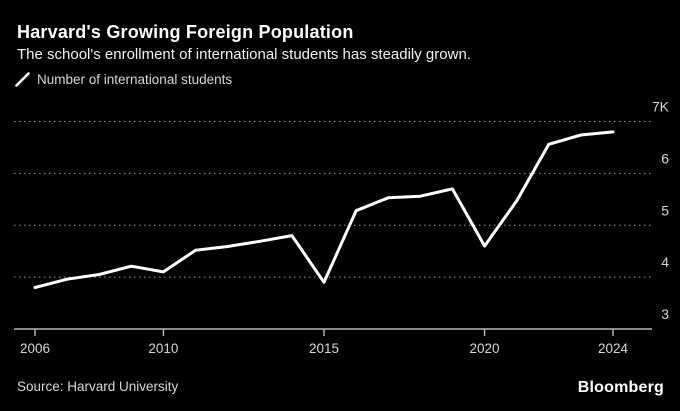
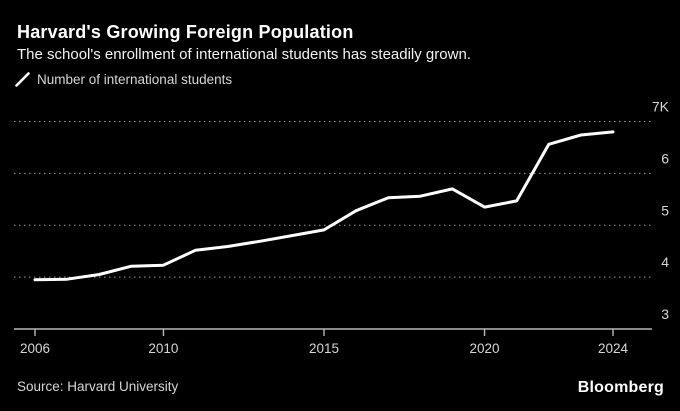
2006: 3.8K -> 4.0K
2010: 4.1K -> 4.2K
2015: 3.9K -> 4.9K
2020: 4.6K -> 5.4K
